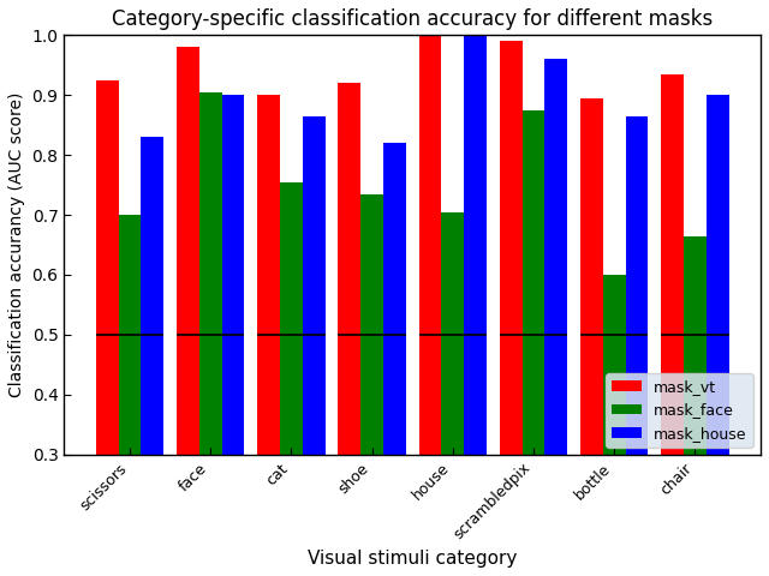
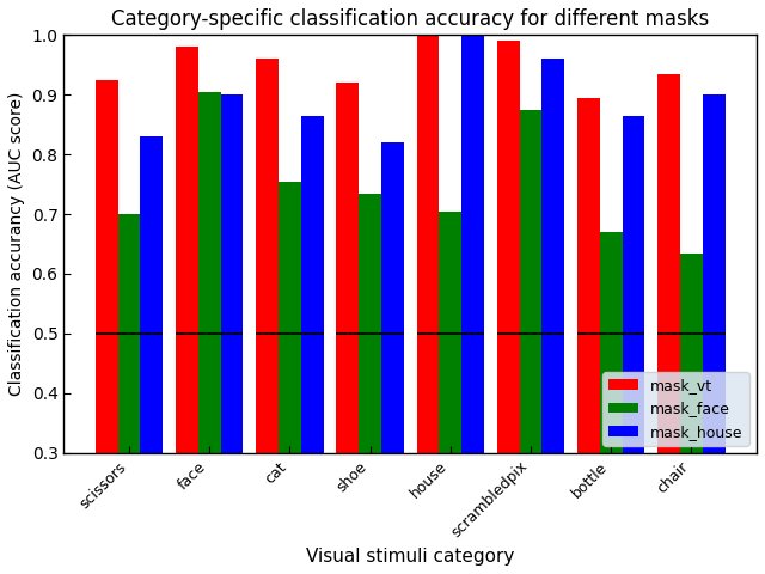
mask_vt/cat: 0.900 -> 0.960
mask_face/bottle: 0.600 -> 0.670
mask_face/chair: 0.665 -> 0.635
